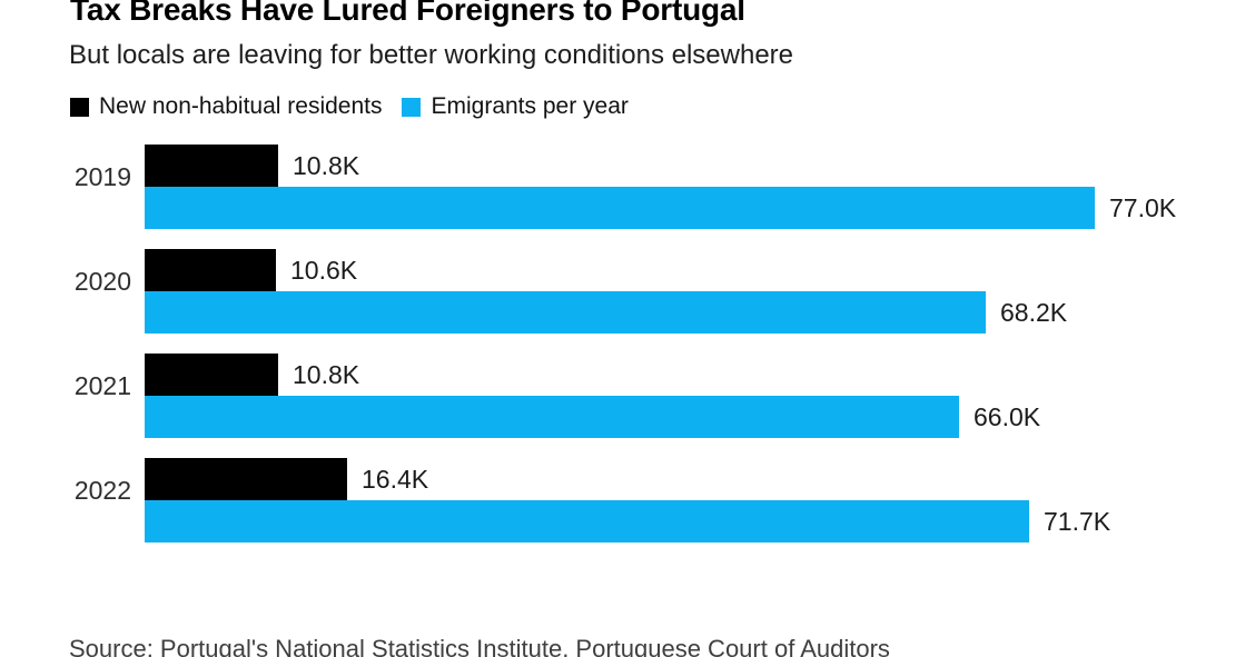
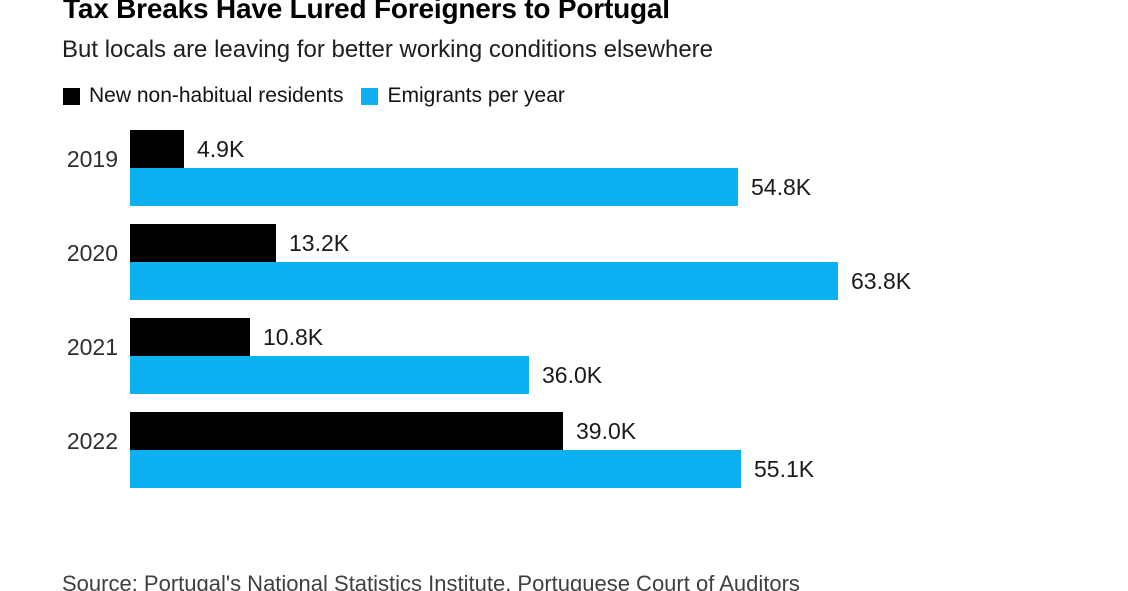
New non-habitual residents/2019: 10.8K -> 4.9K
Emigrants per year/2019: 77.0K -> 54.8K
New non-habitual residents/2020: 10.6K -> 13.2K
Emigrants per year/2020: 68.2K -> 63.8K
Emigrants per year/2021: 66.0K -> 36.0K
New non-habitual residents/2022: 16.4K -> 39.0K
Emigrants per year/2022: 71.7K -> 55.1K
